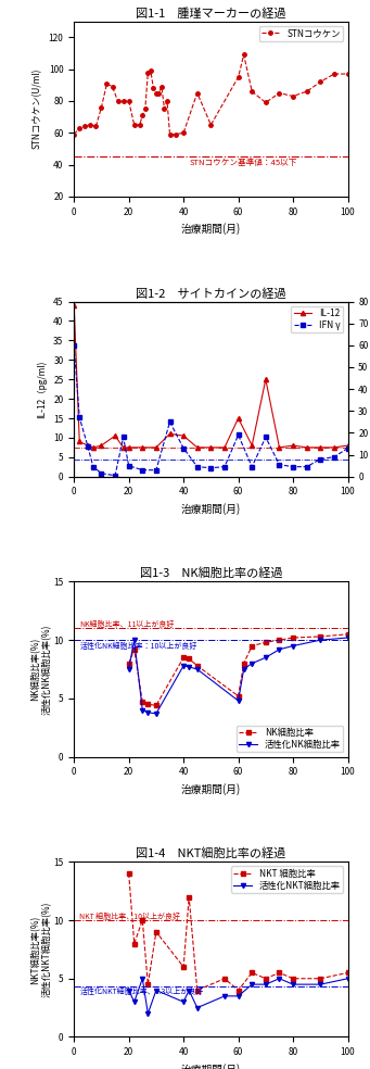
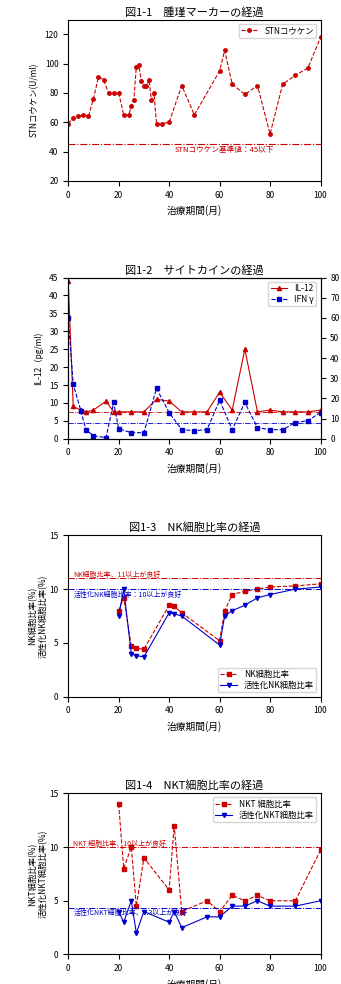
図1-1 腫瑾マーカーの経過/80: 83 -> 52
図1-1 腫瑾マーカーの経過/100: 97 -> 118
図1-2 サイトカインの経過/IL-12/60: 15.0 -> 13.0
図1-4 NKT細胞比率の経過/NKT 細胞比率/100: 5.5 -> 9.7
